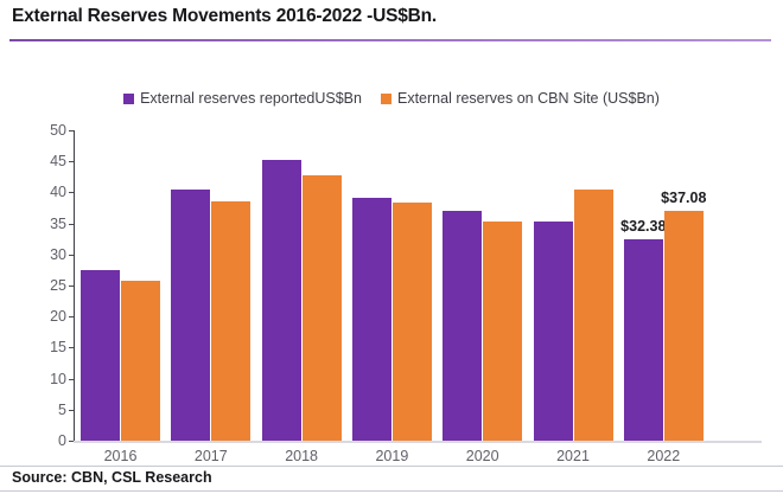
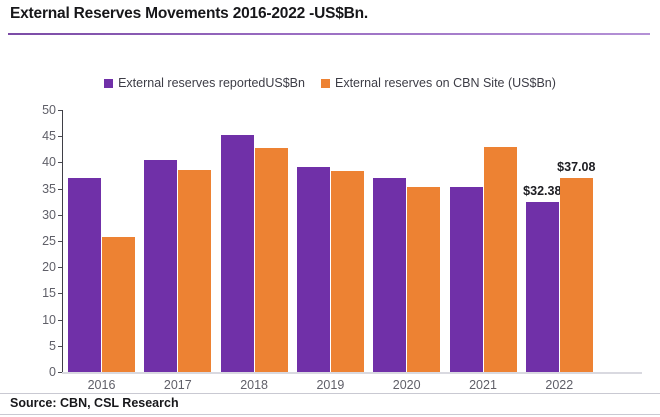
External reserves reportedUS$Bn/2016: 27 -> 37
External reserves on CBN Site (US$Bn)/2021: 40 -> 43
